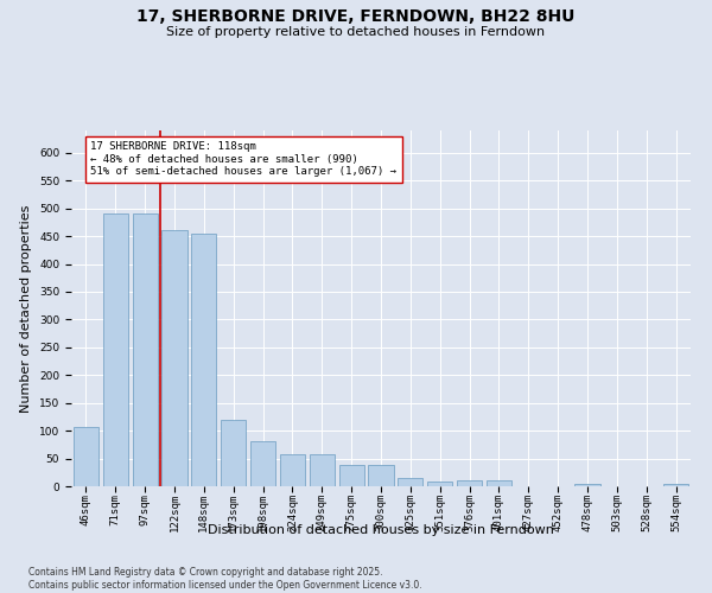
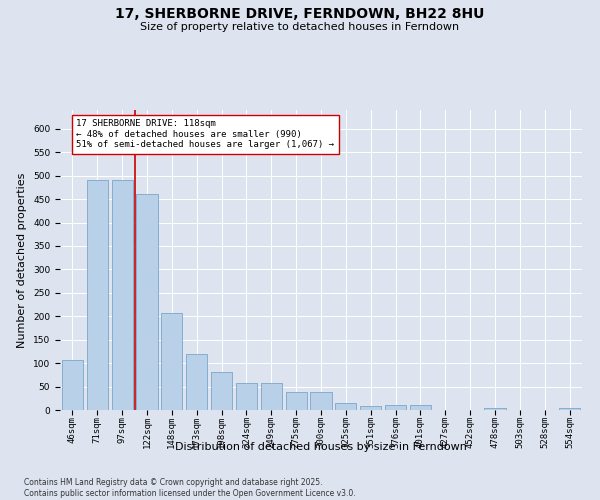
148sqm: 455 -> 208
